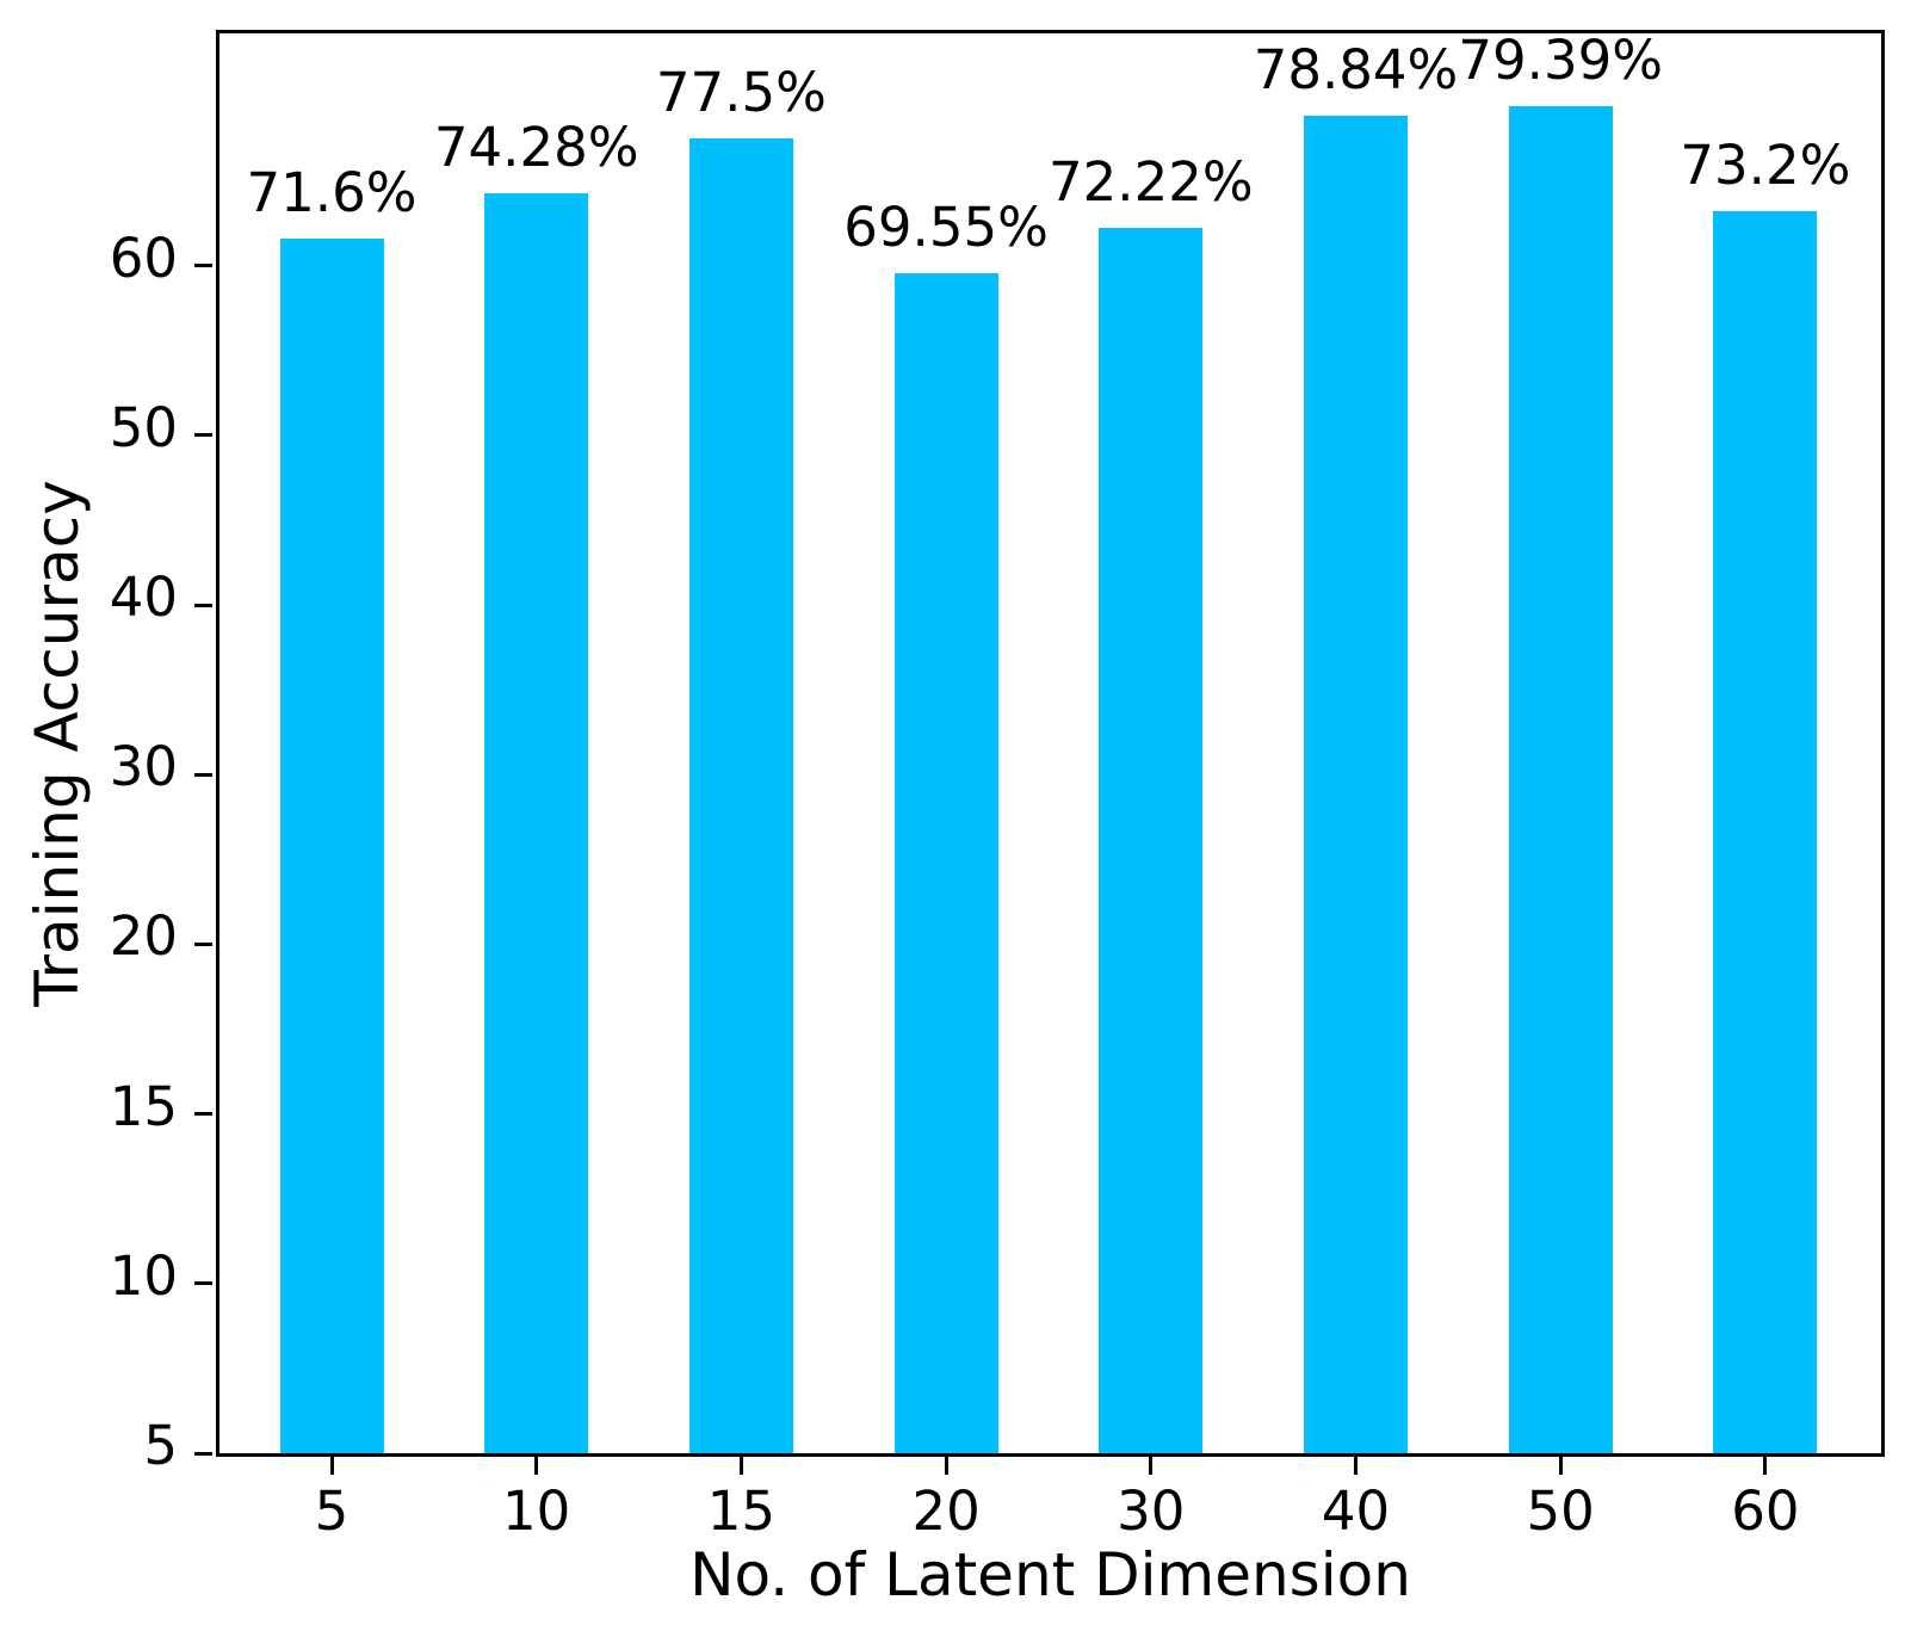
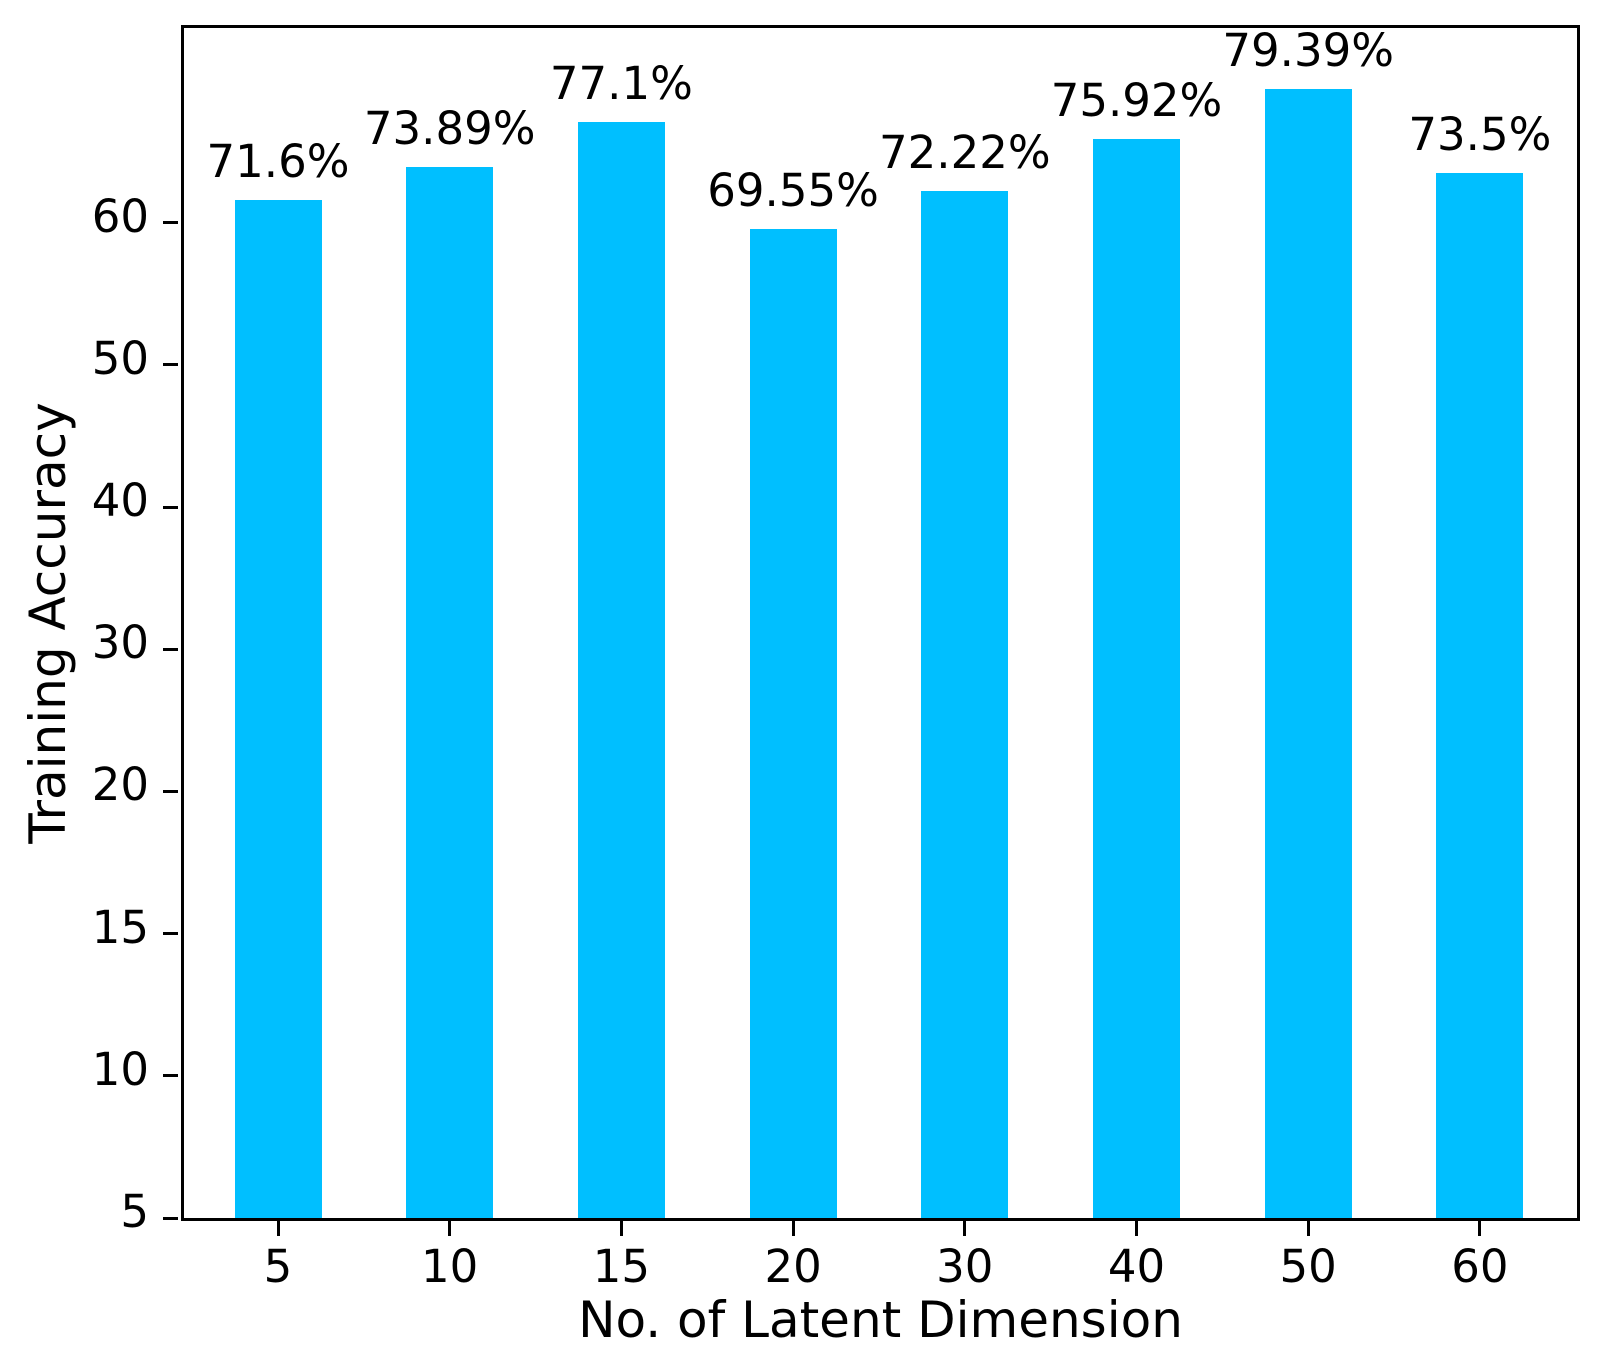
10: 74.28% -> 73.89%
15: 77.5% -> 77.1%
40: 78.84% -> 75.92%
60: 73.2% -> 73.5%
